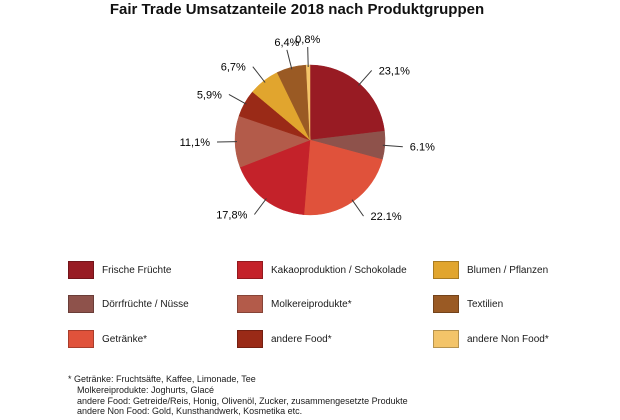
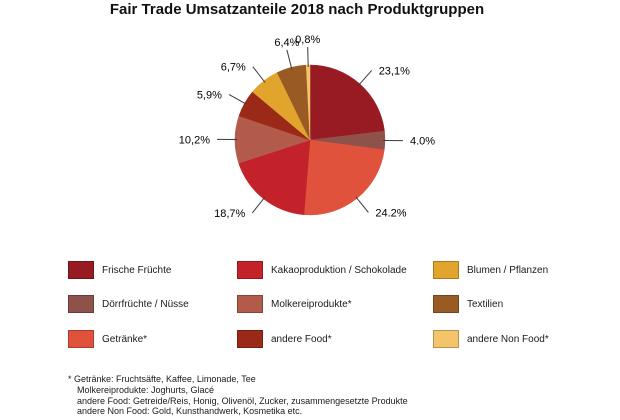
Dörrfrüchte / Nüsse: 6.1% -> 4.0%
Getränke*: 22.1% -> 24.2%
Kakaoproduktion / Schokolade: 17,8% -> 18,7%
Molkereiprodukte*: 11,1% -> 10,2%
